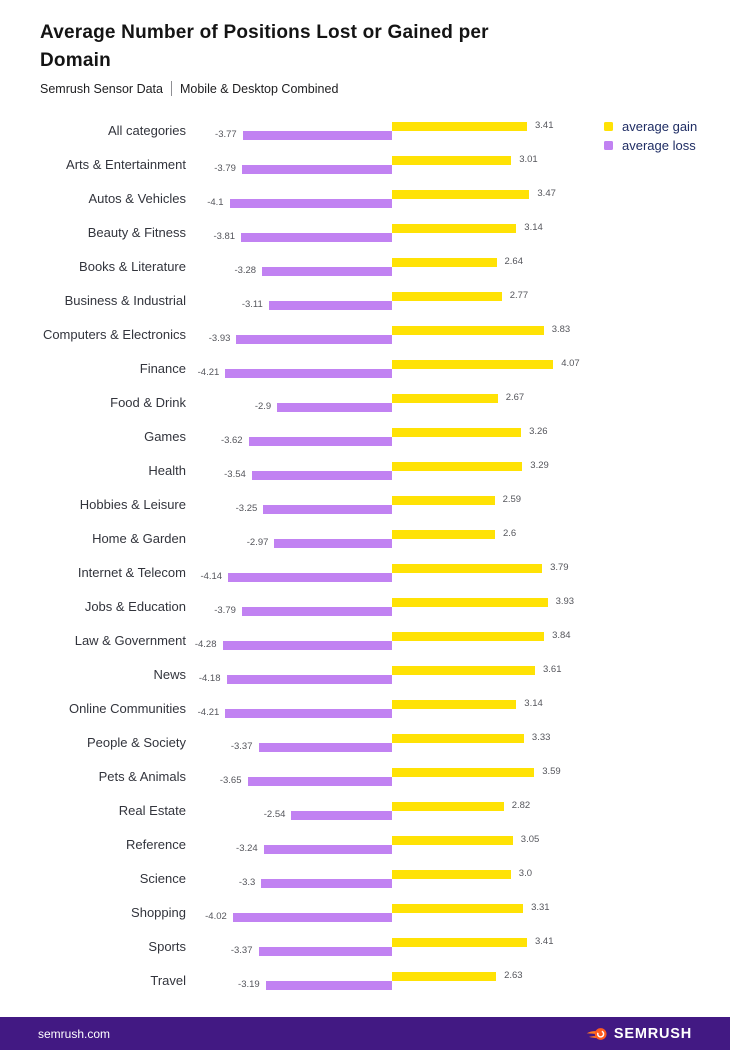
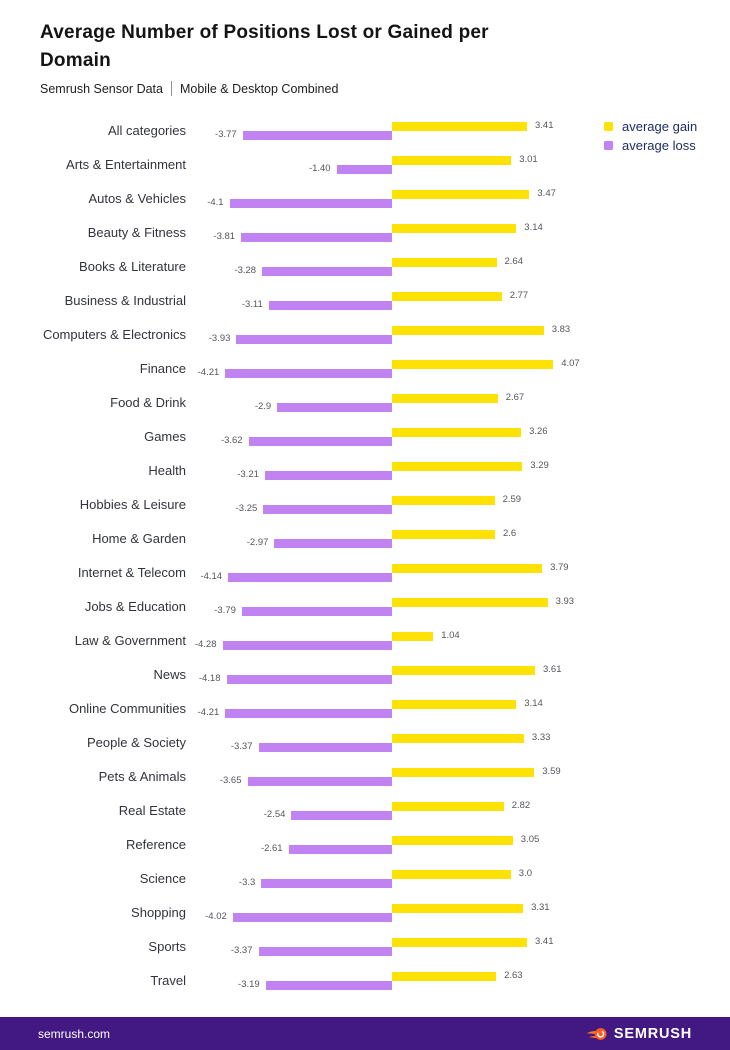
average loss/Arts & Entertainment: -3.79 -> -1.40
average loss/Health: -3.54 -> -3.21
average gain/Law & Government: 3.84 -> 1.04
average loss/Reference: -3.24 -> -2.61
